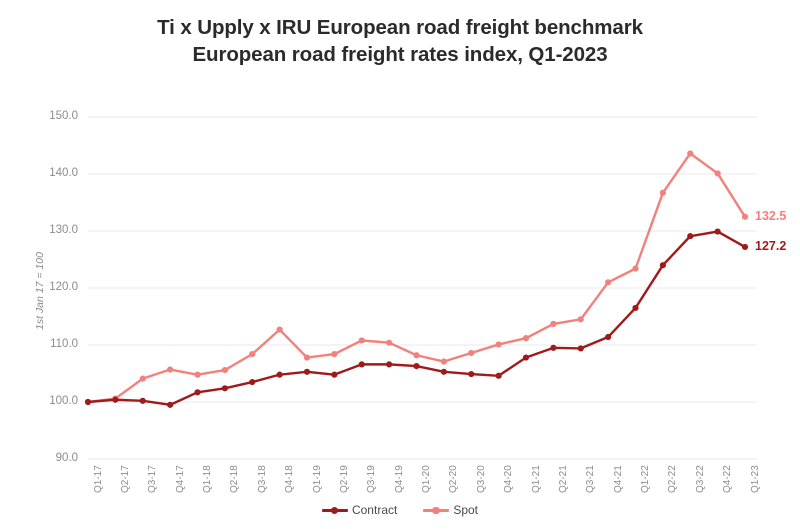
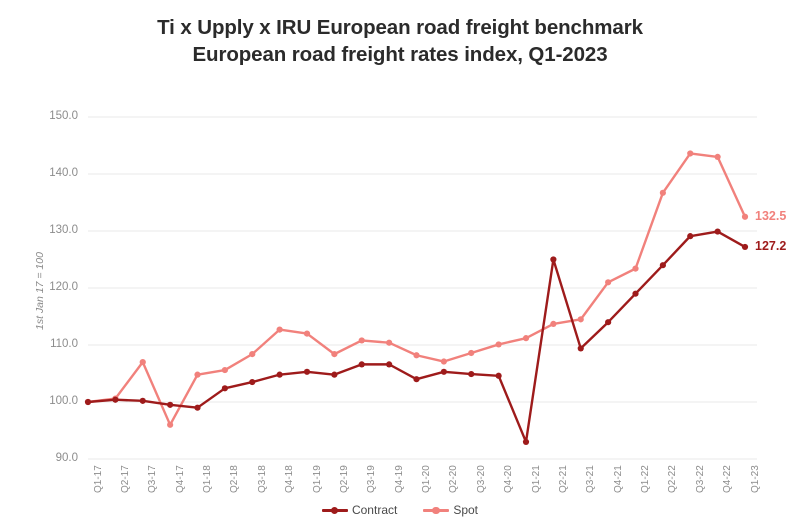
Spot/Q3-17: 104 -> 107
Spot/Q4-17: 106 -> 96
Contract/Q1-18: 102 -> 99
Spot/Q1-19: 108 -> 112
Contract/Q1-20: 106 -> 104
Contract/Q1-21: 108 -> 93
Contract/Q2-21: 110 -> 125
Contract/Q4-21: 111 -> 114
Contract/Q1-22: 116 -> 119
Spot/Q4-22: 140 -> 143
